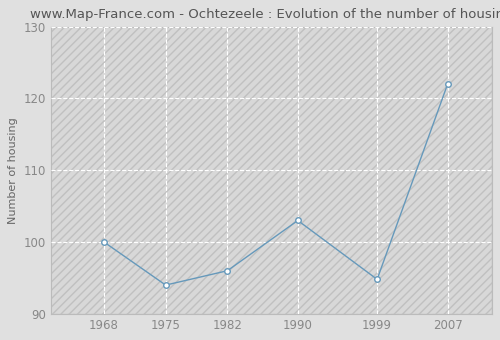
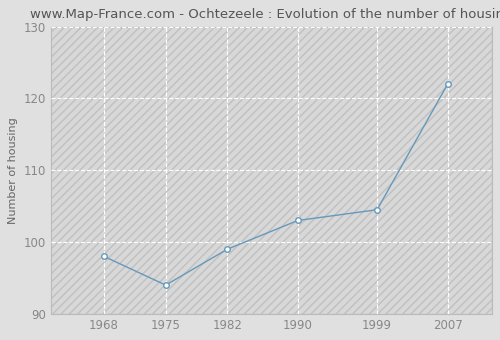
1968: 100.0 -> 98.0
1982: 96.0 -> 99.0
1999: 94.8 -> 104.5
